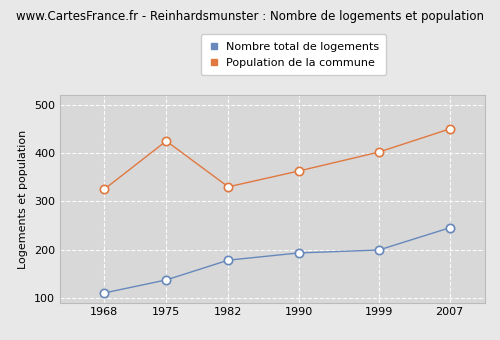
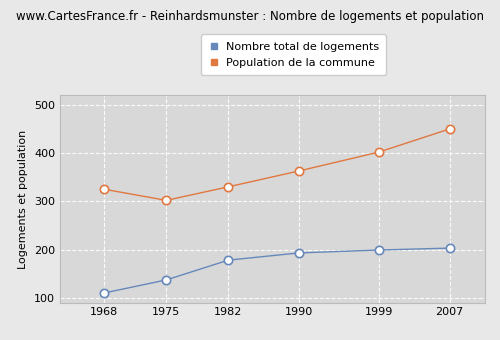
Population de la commune/1975: 425 -> 302
Nombre total de logements/2007: 245 -> 203
